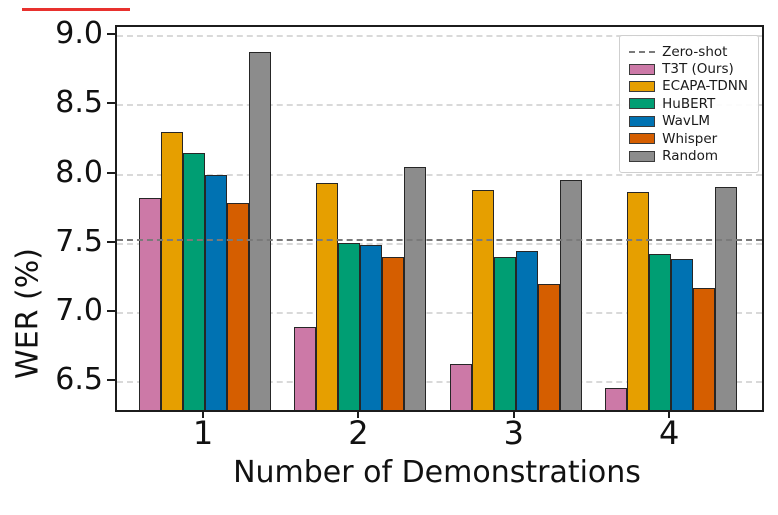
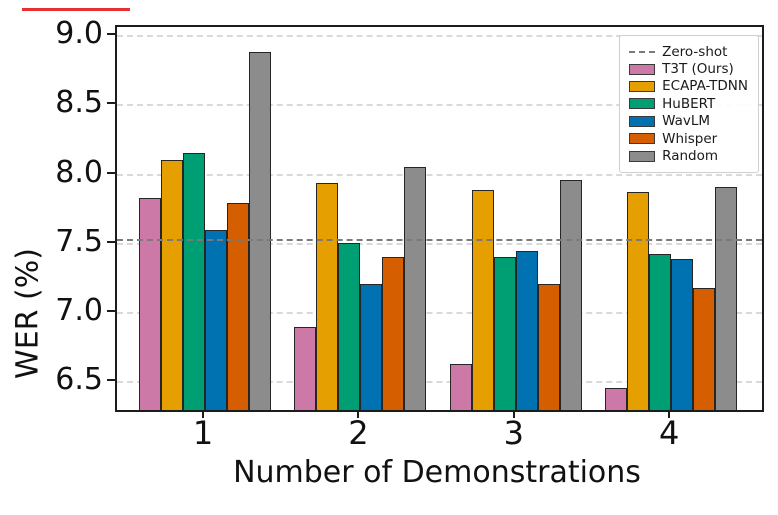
ECAPA-TDNN/1: 8.30 -> 8.10
WavLM/1: 7.99 -> 7.59
WavLM/2: 7.48 -> 7.20
